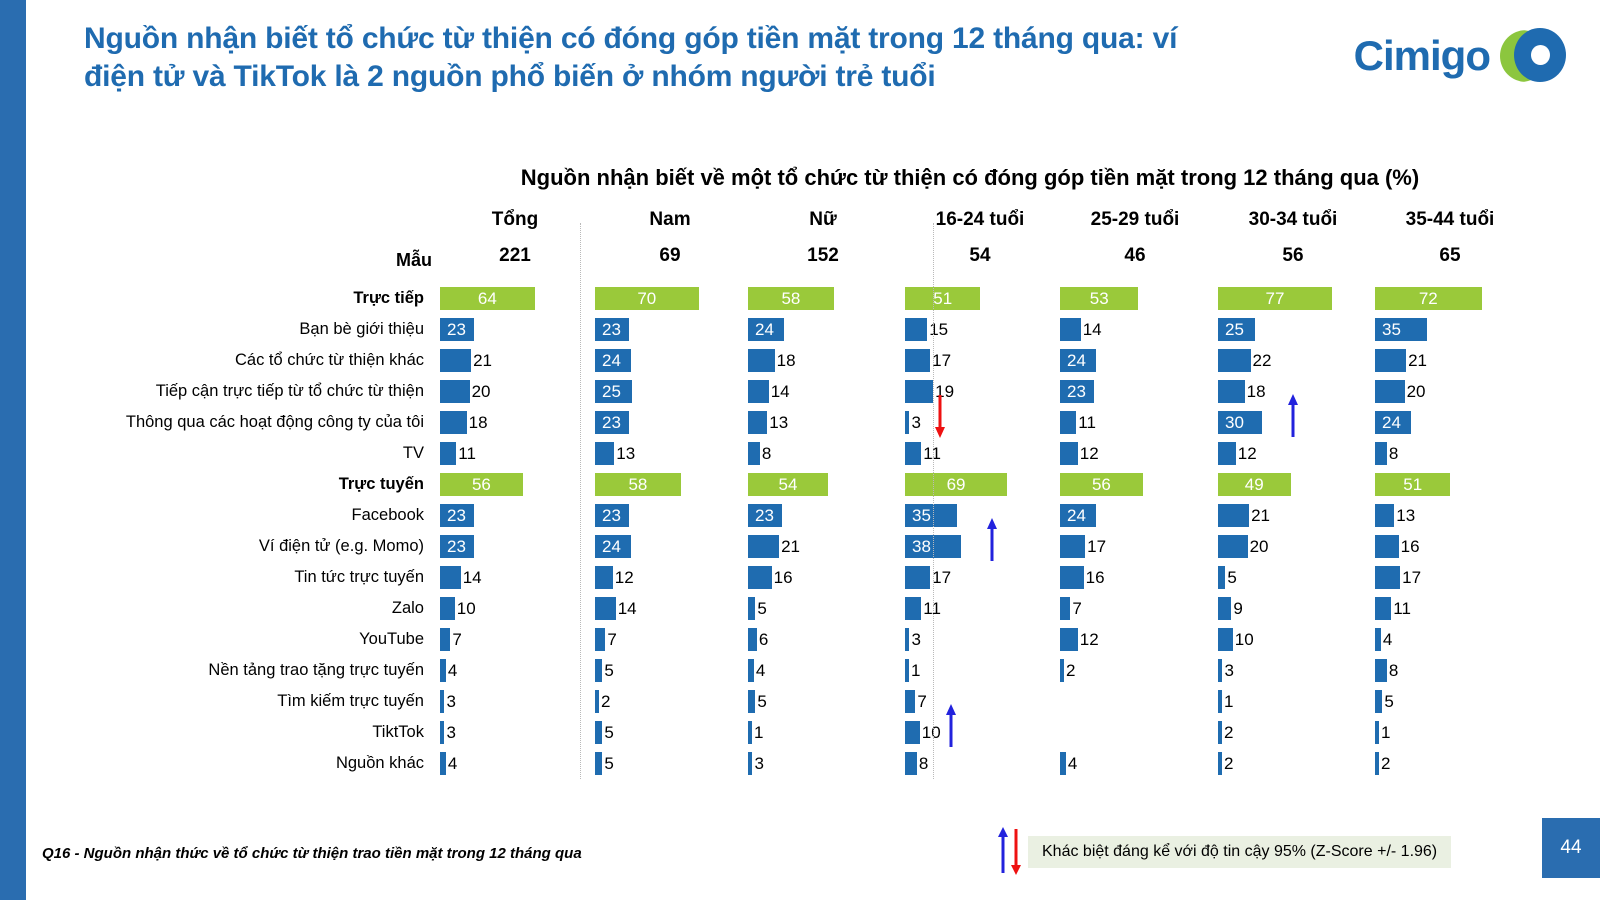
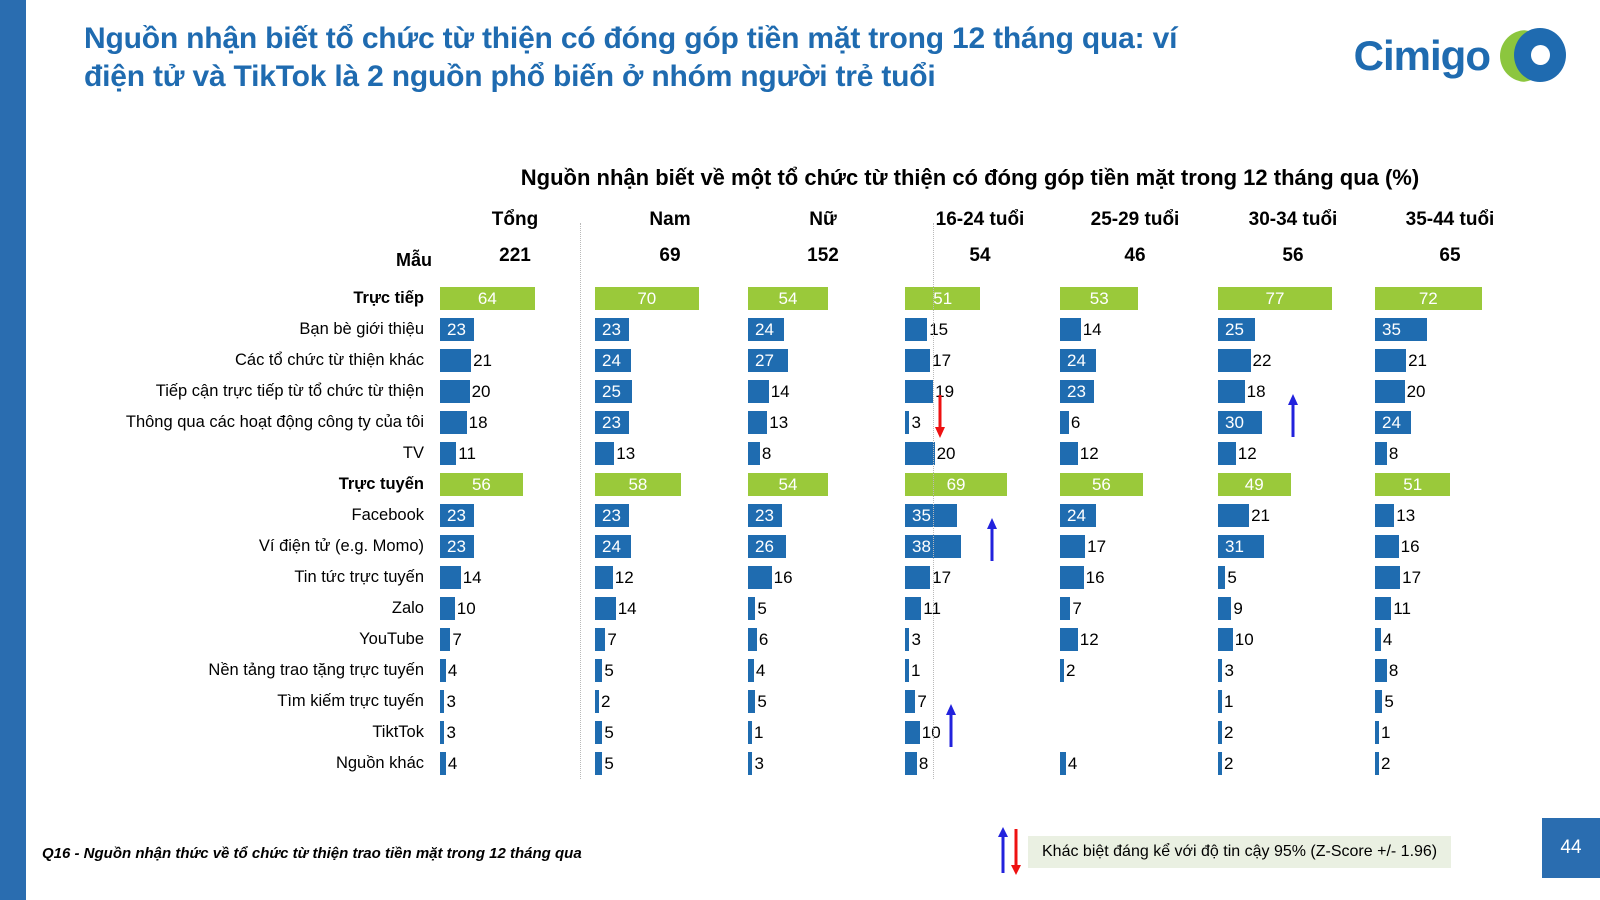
Nữ/Trực tiếp: 58 -> 54
Nữ/Các tổ chức từ thiện khác: 18 -> 27
25-29 tuổi/Thông qua các hoạt động công ty của tôi: 11 -> 6
16-24 tuổi/TV: 11 -> 20
Nữ/Ví điện tử (e.g. Momo): 21 -> 26
30-34 tuổi/Ví điện tử (e.g. Momo): 20 -> 31
